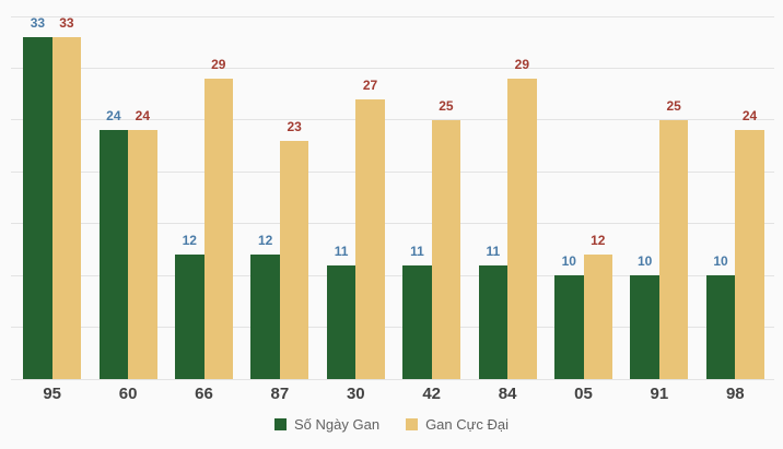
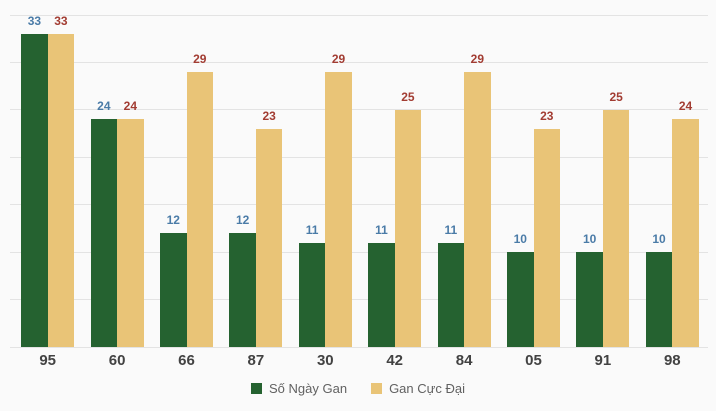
Gan Cực Đại/30: 27 -> 29
Gan Cực Đại/05: 12 -> 23
